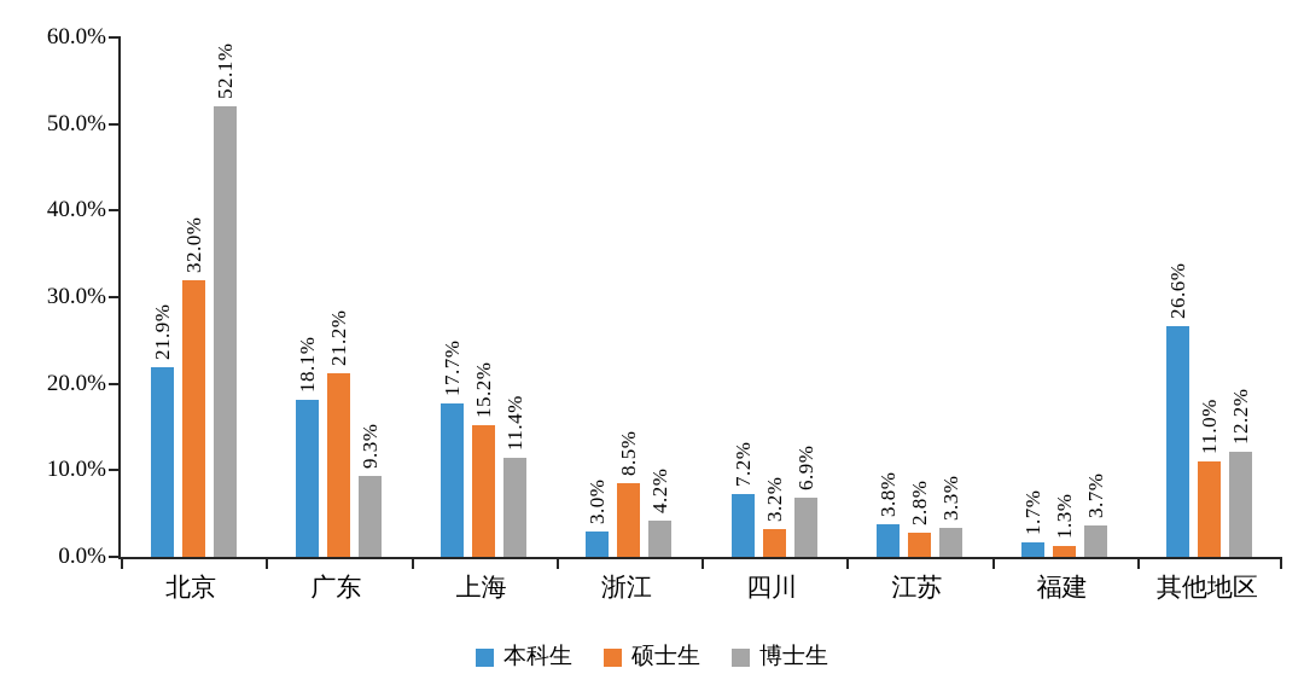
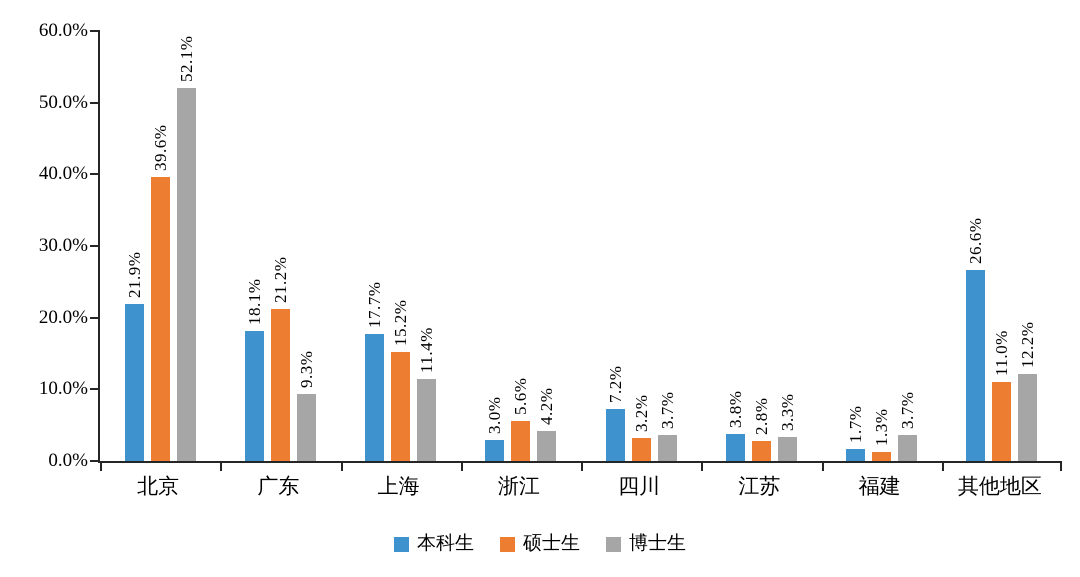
硕士生/北京: 32.0% -> 39.6%
硕士生/浙江: 8.5% -> 5.6%
博士生/四川: 6.9% -> 3.7%
